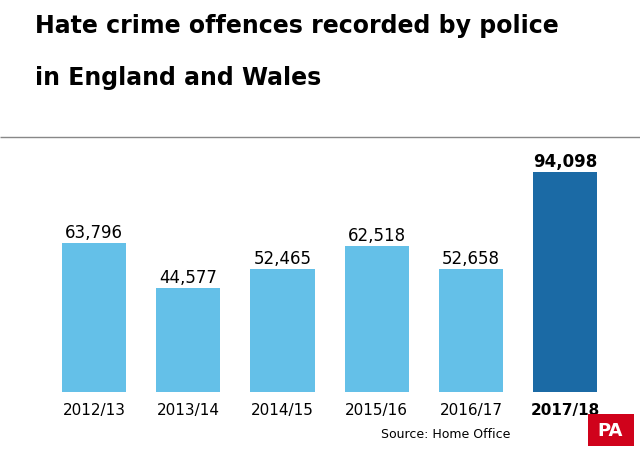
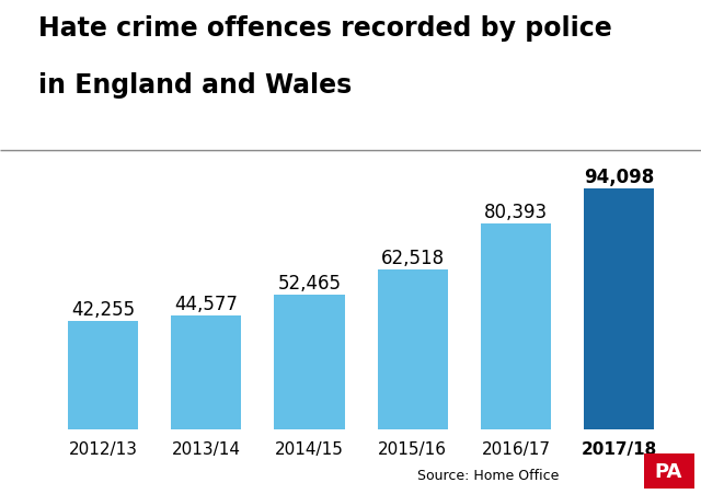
2012/13: 63,796 -> 42,255
2016/17: 52,658 -> 80,393
